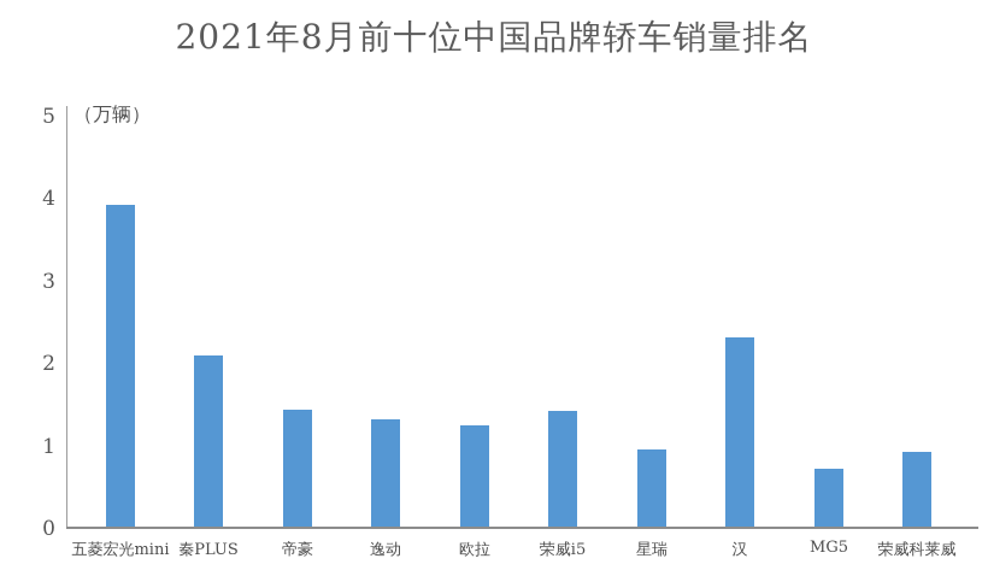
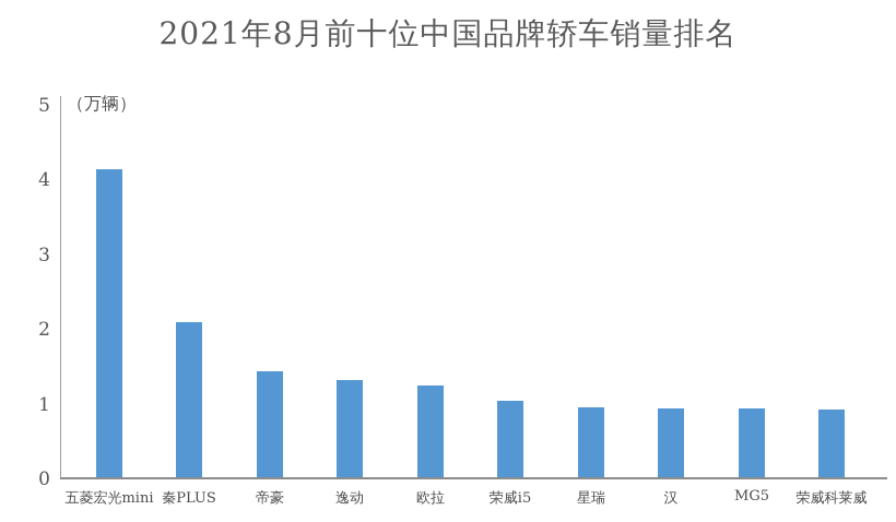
五菱宏光mini: 3.9 -> 4.1
荣威i5: 1.4 -> 1.0
汉: 2.3 -> 0.9
MG5: 0.7 -> 0.9
